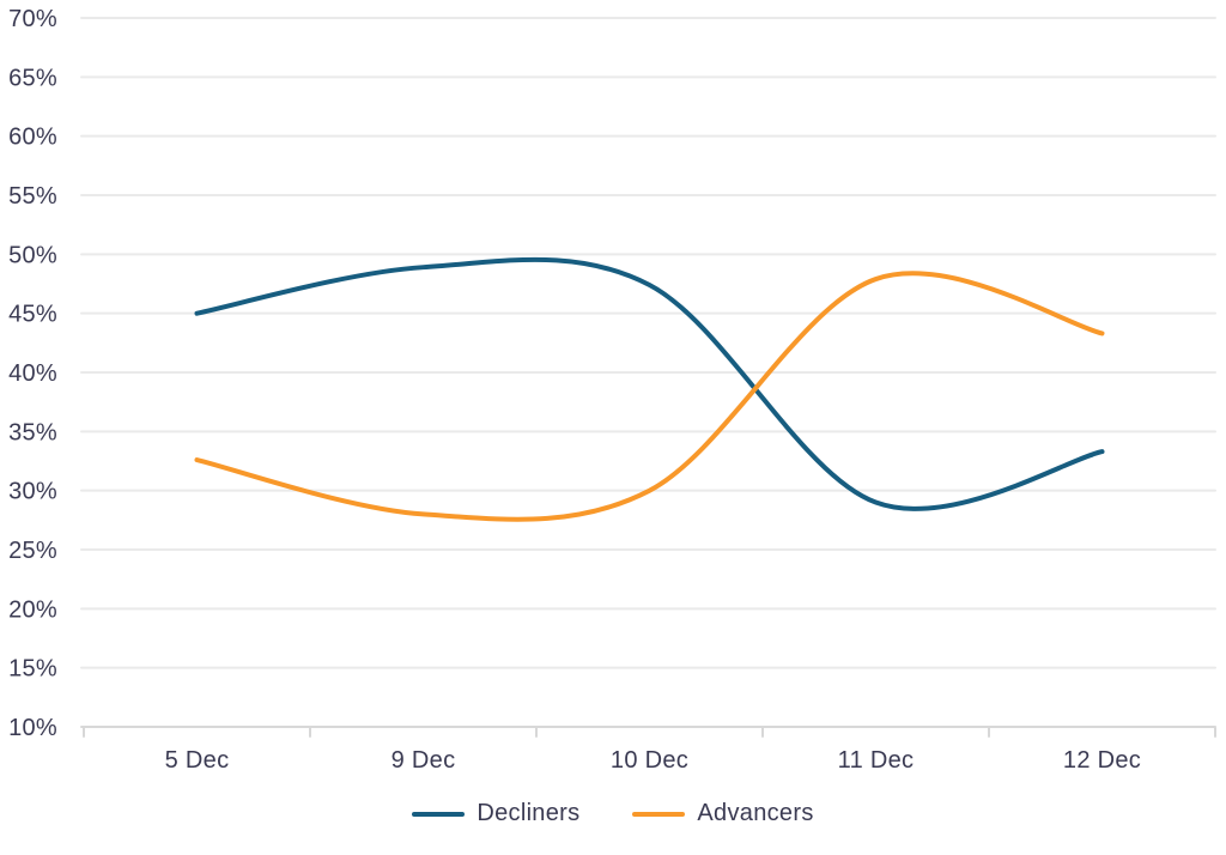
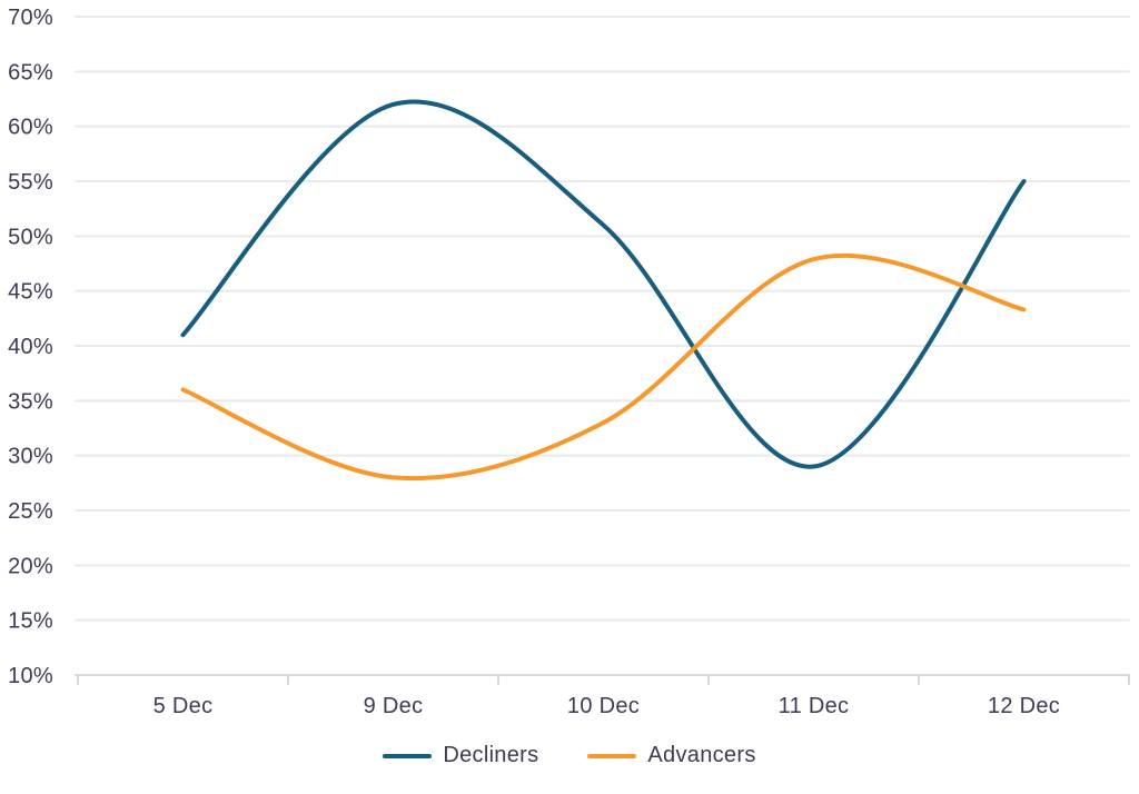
Decliners/5 Dec: 45% -> 41%
Advancers/5 Dec: 33% -> 36%
Decliners/9 Dec: 49% -> 62%
Decliners/10 Dec: 47% -> 51%
Advancers/10 Dec: 30% -> 33%
Decliners/12 Dec: 33% -> 55%
